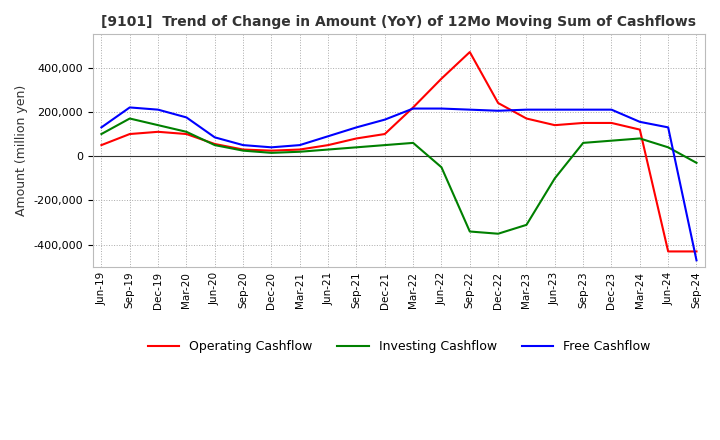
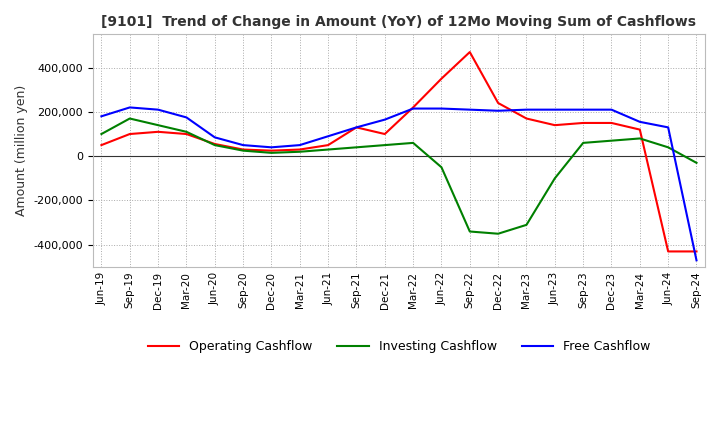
Free Cashflow/Jun-19: 130,000 -> 180,000
Operating Cashflow/Sep-21: 80,000 -> 130,000
